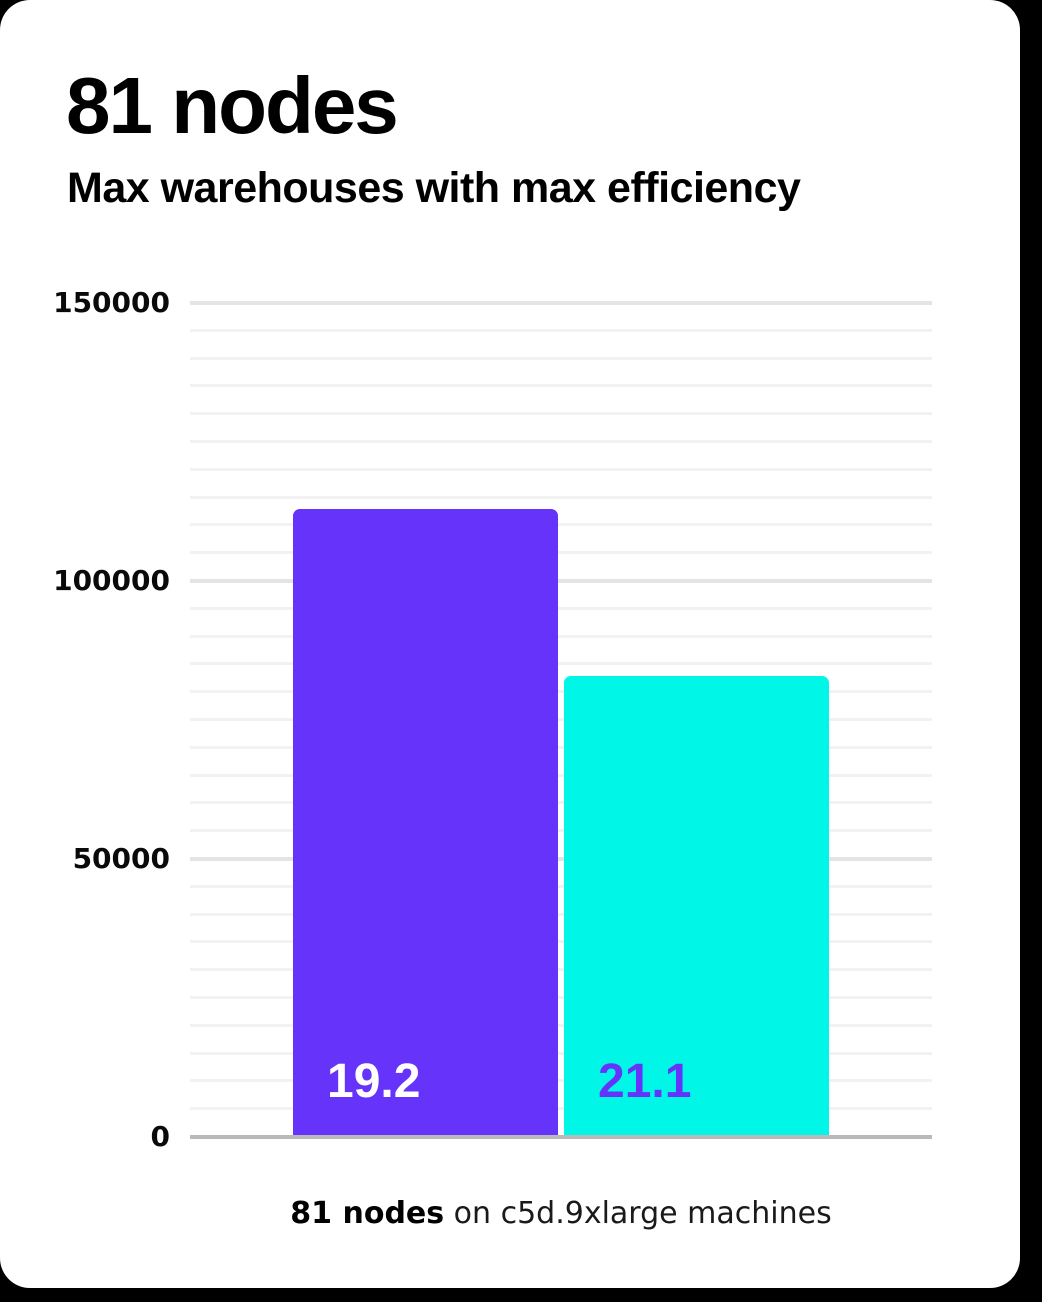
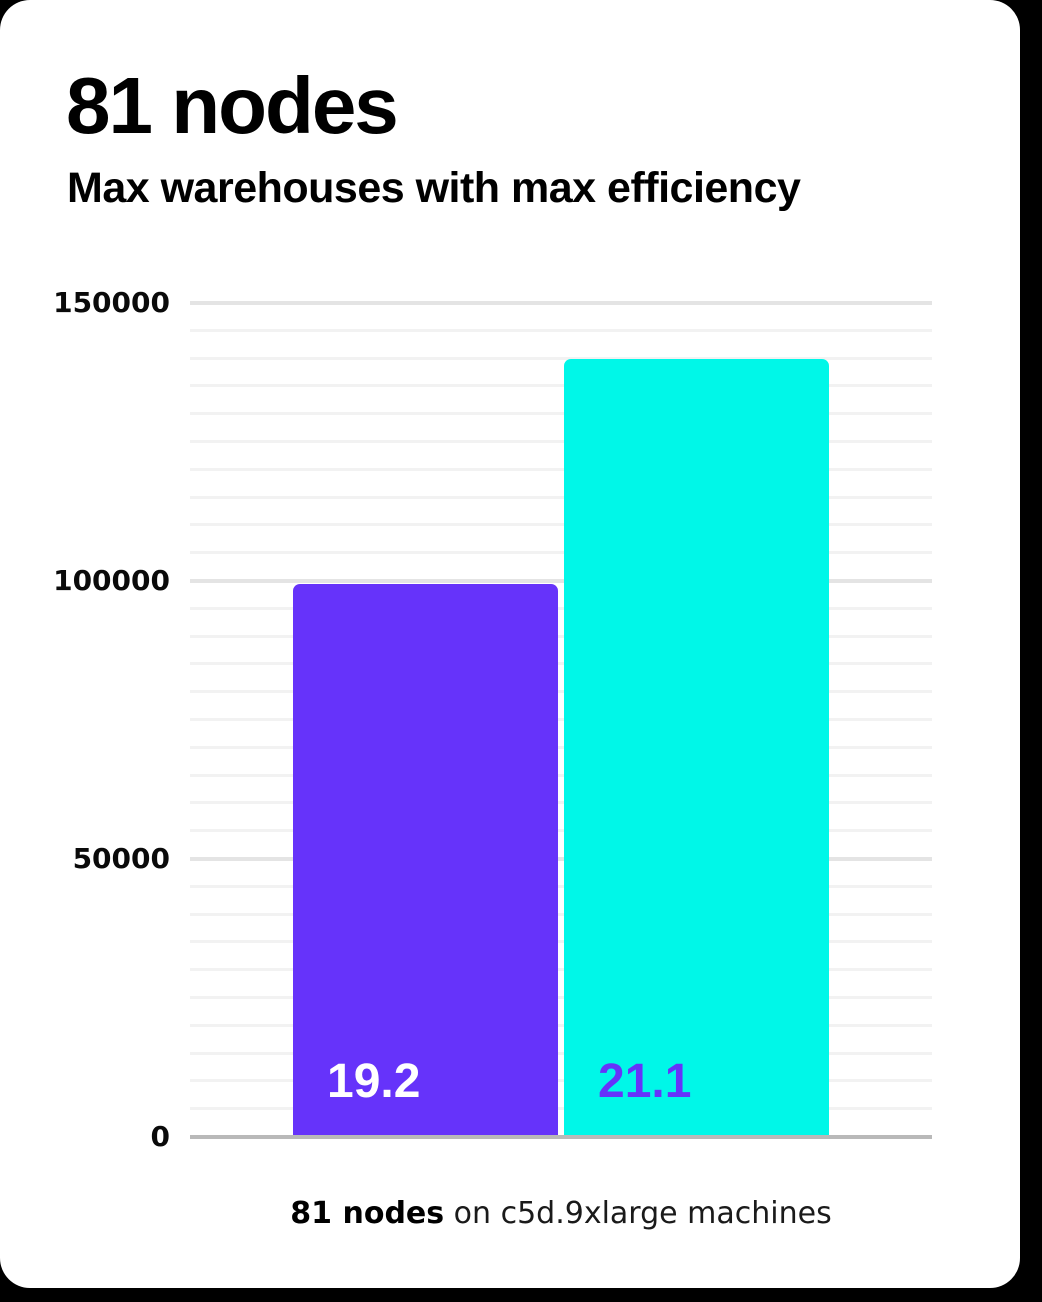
19.2: 113000 -> 100000
21.1: 83000 -> 140000
